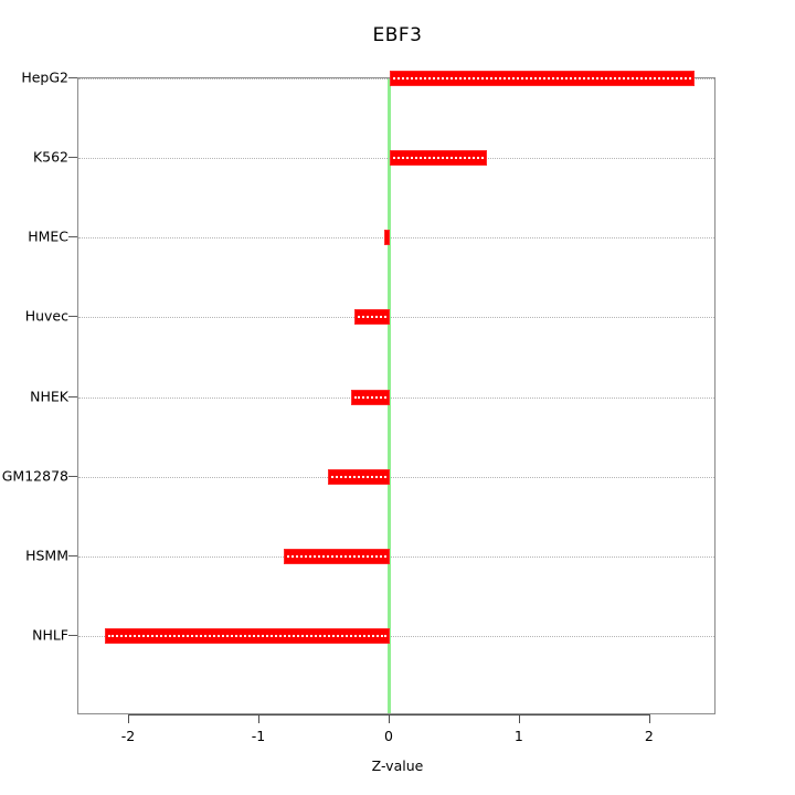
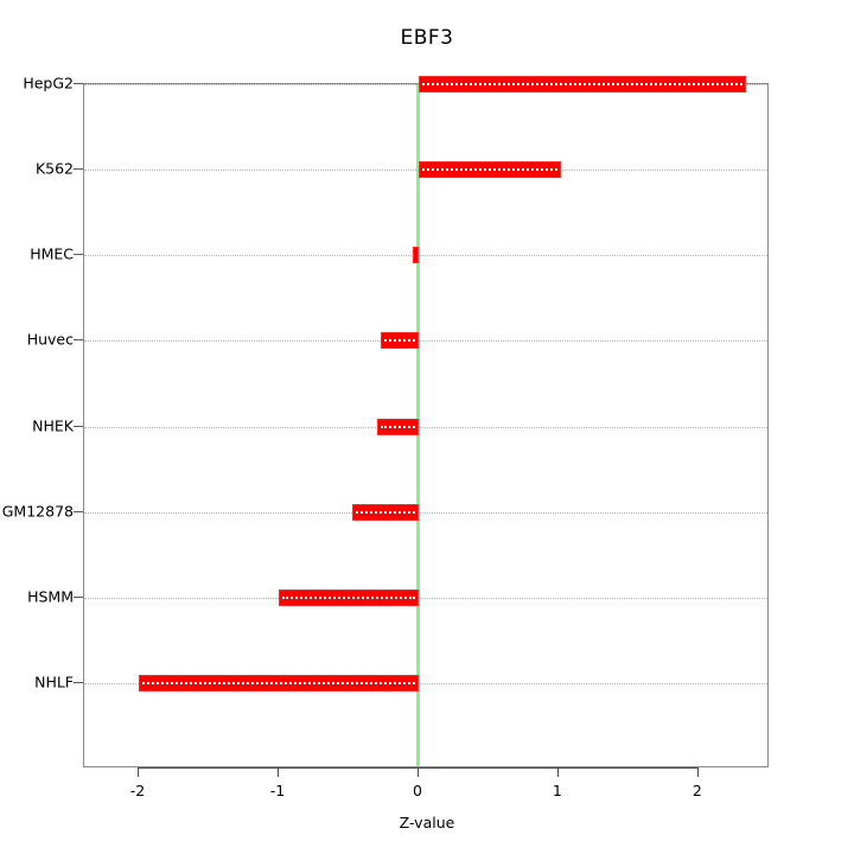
K562: 0.75 -> 1.02
HSMM: -0.81 -> -1.00
NHLF: -2.19 -> -2.00
